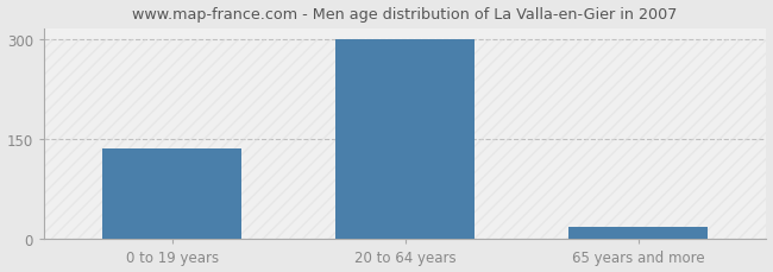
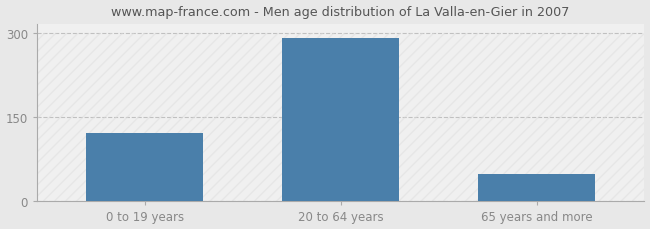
0 to 19 years: 136 -> 122
20 to 64 years: 300 -> 290
65 years and more: 18 -> 48
